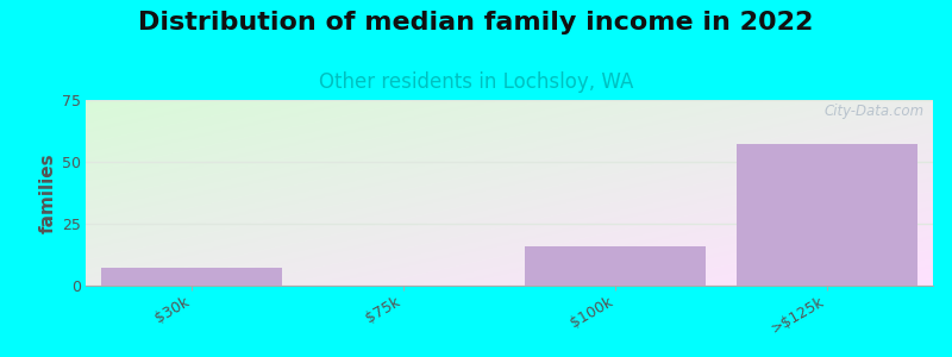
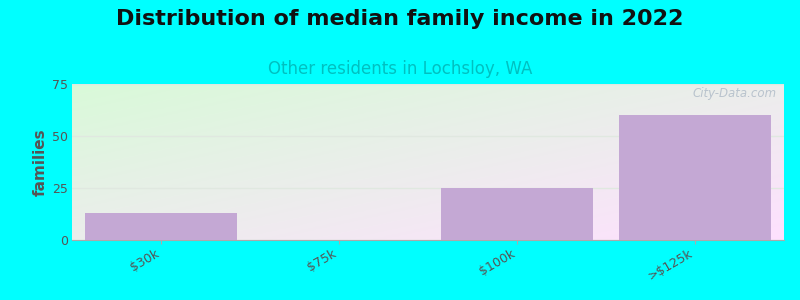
$30k: 7 -> 13
$100k: 16 -> 25
>$125k: 57 -> 60
